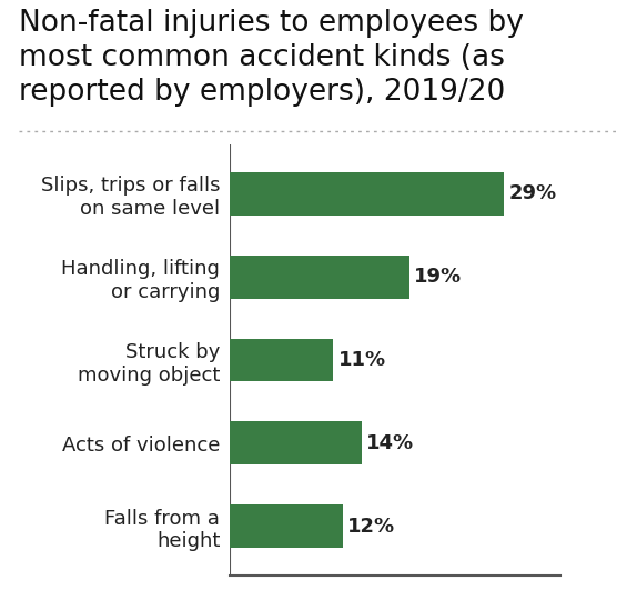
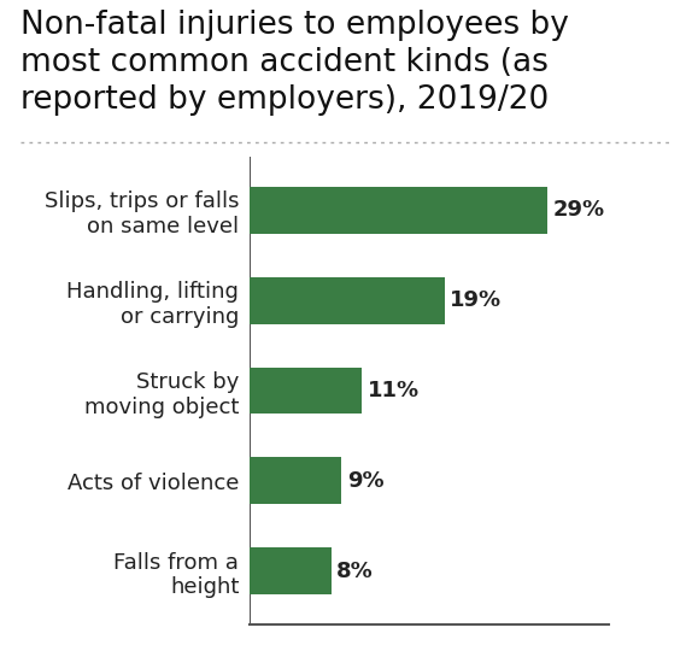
Acts of violence: 14% -> 9%
Falls from a height: 12% -> 8%
